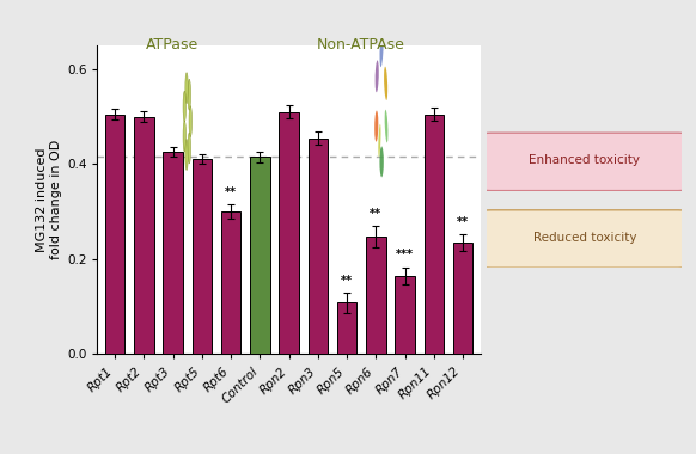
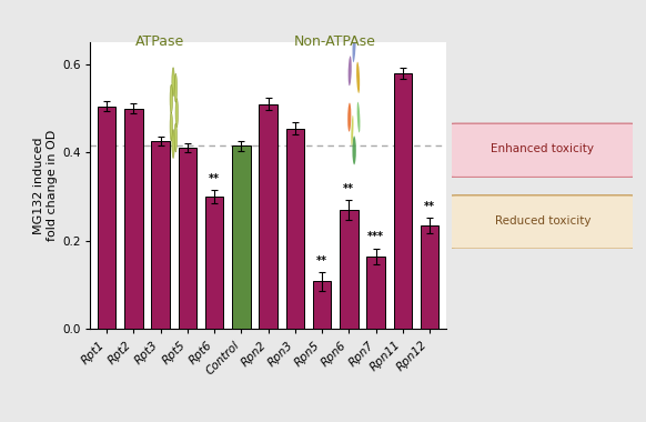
Rpn6: 0.248 -> 0.270
Rpn11: 0.505 -> 0.580
